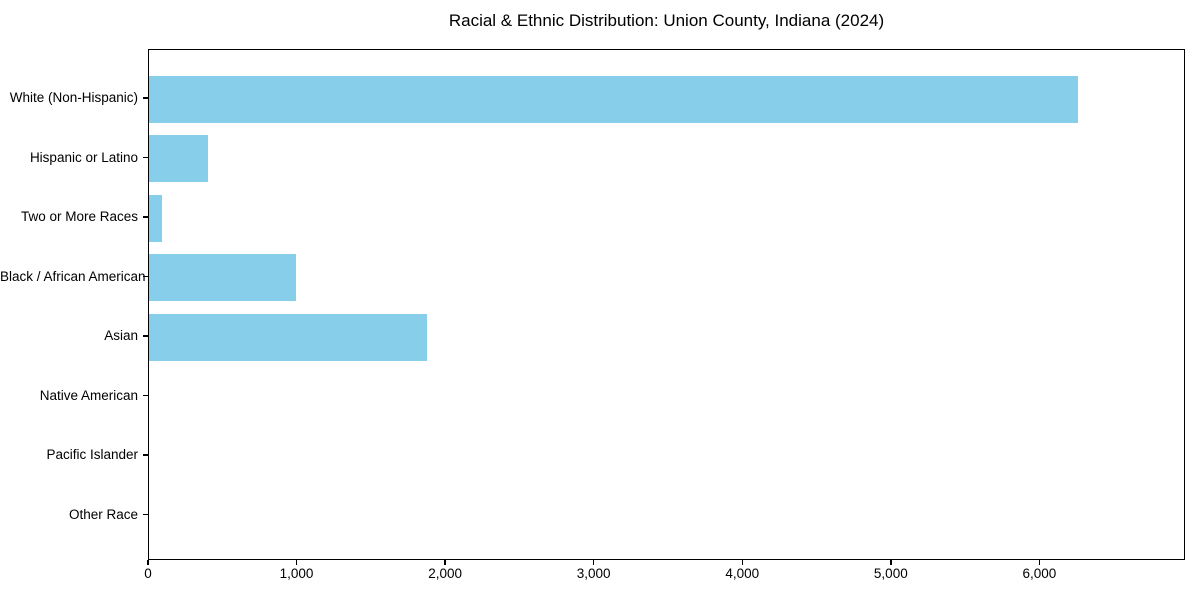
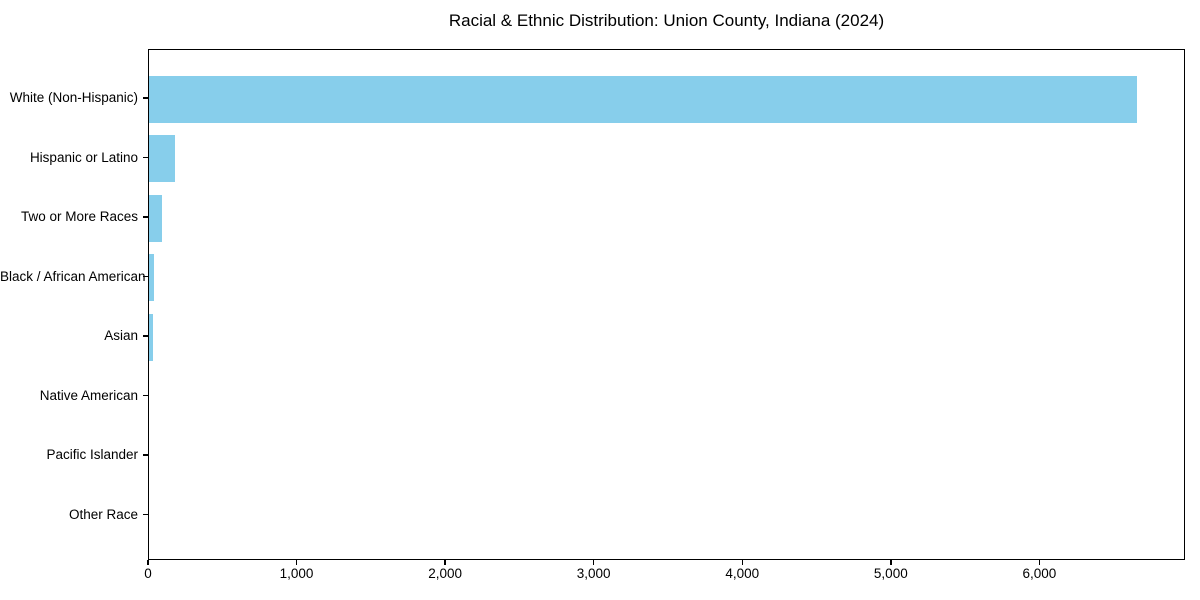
White (Non-Hispanic): 6250 -> 6650
Hispanic or Latino: 400 -> 180
Black / African American: 990 -> 40
Asian: 1870 -> 20
